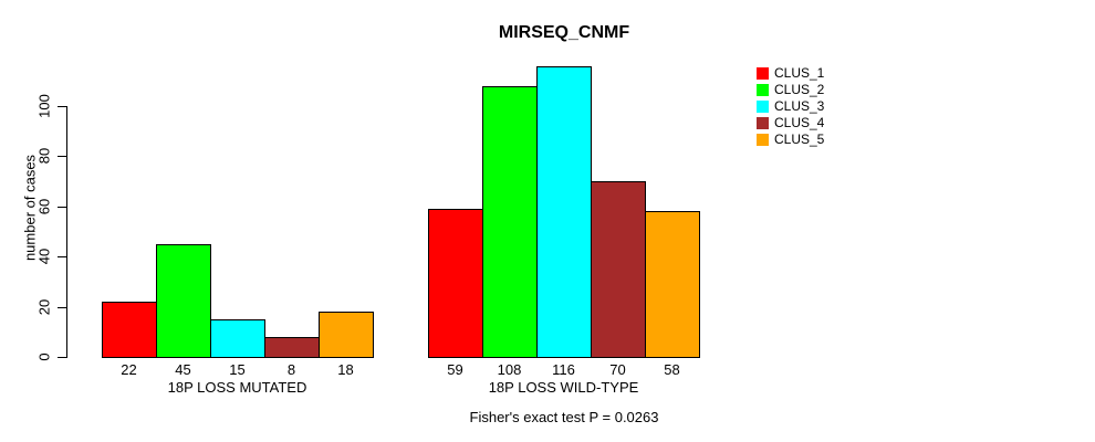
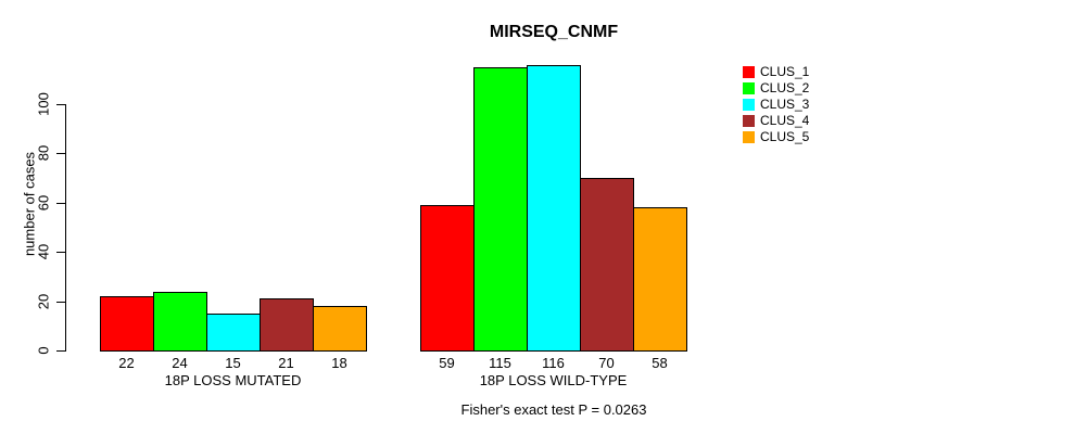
CLUS_2/18P LOSS MUTATED: 45 -> 24
CLUS_4/18P LOSS MUTATED: 8 -> 21
CLUS_2/18P LOSS WILD-TYPE: 108 -> 115
